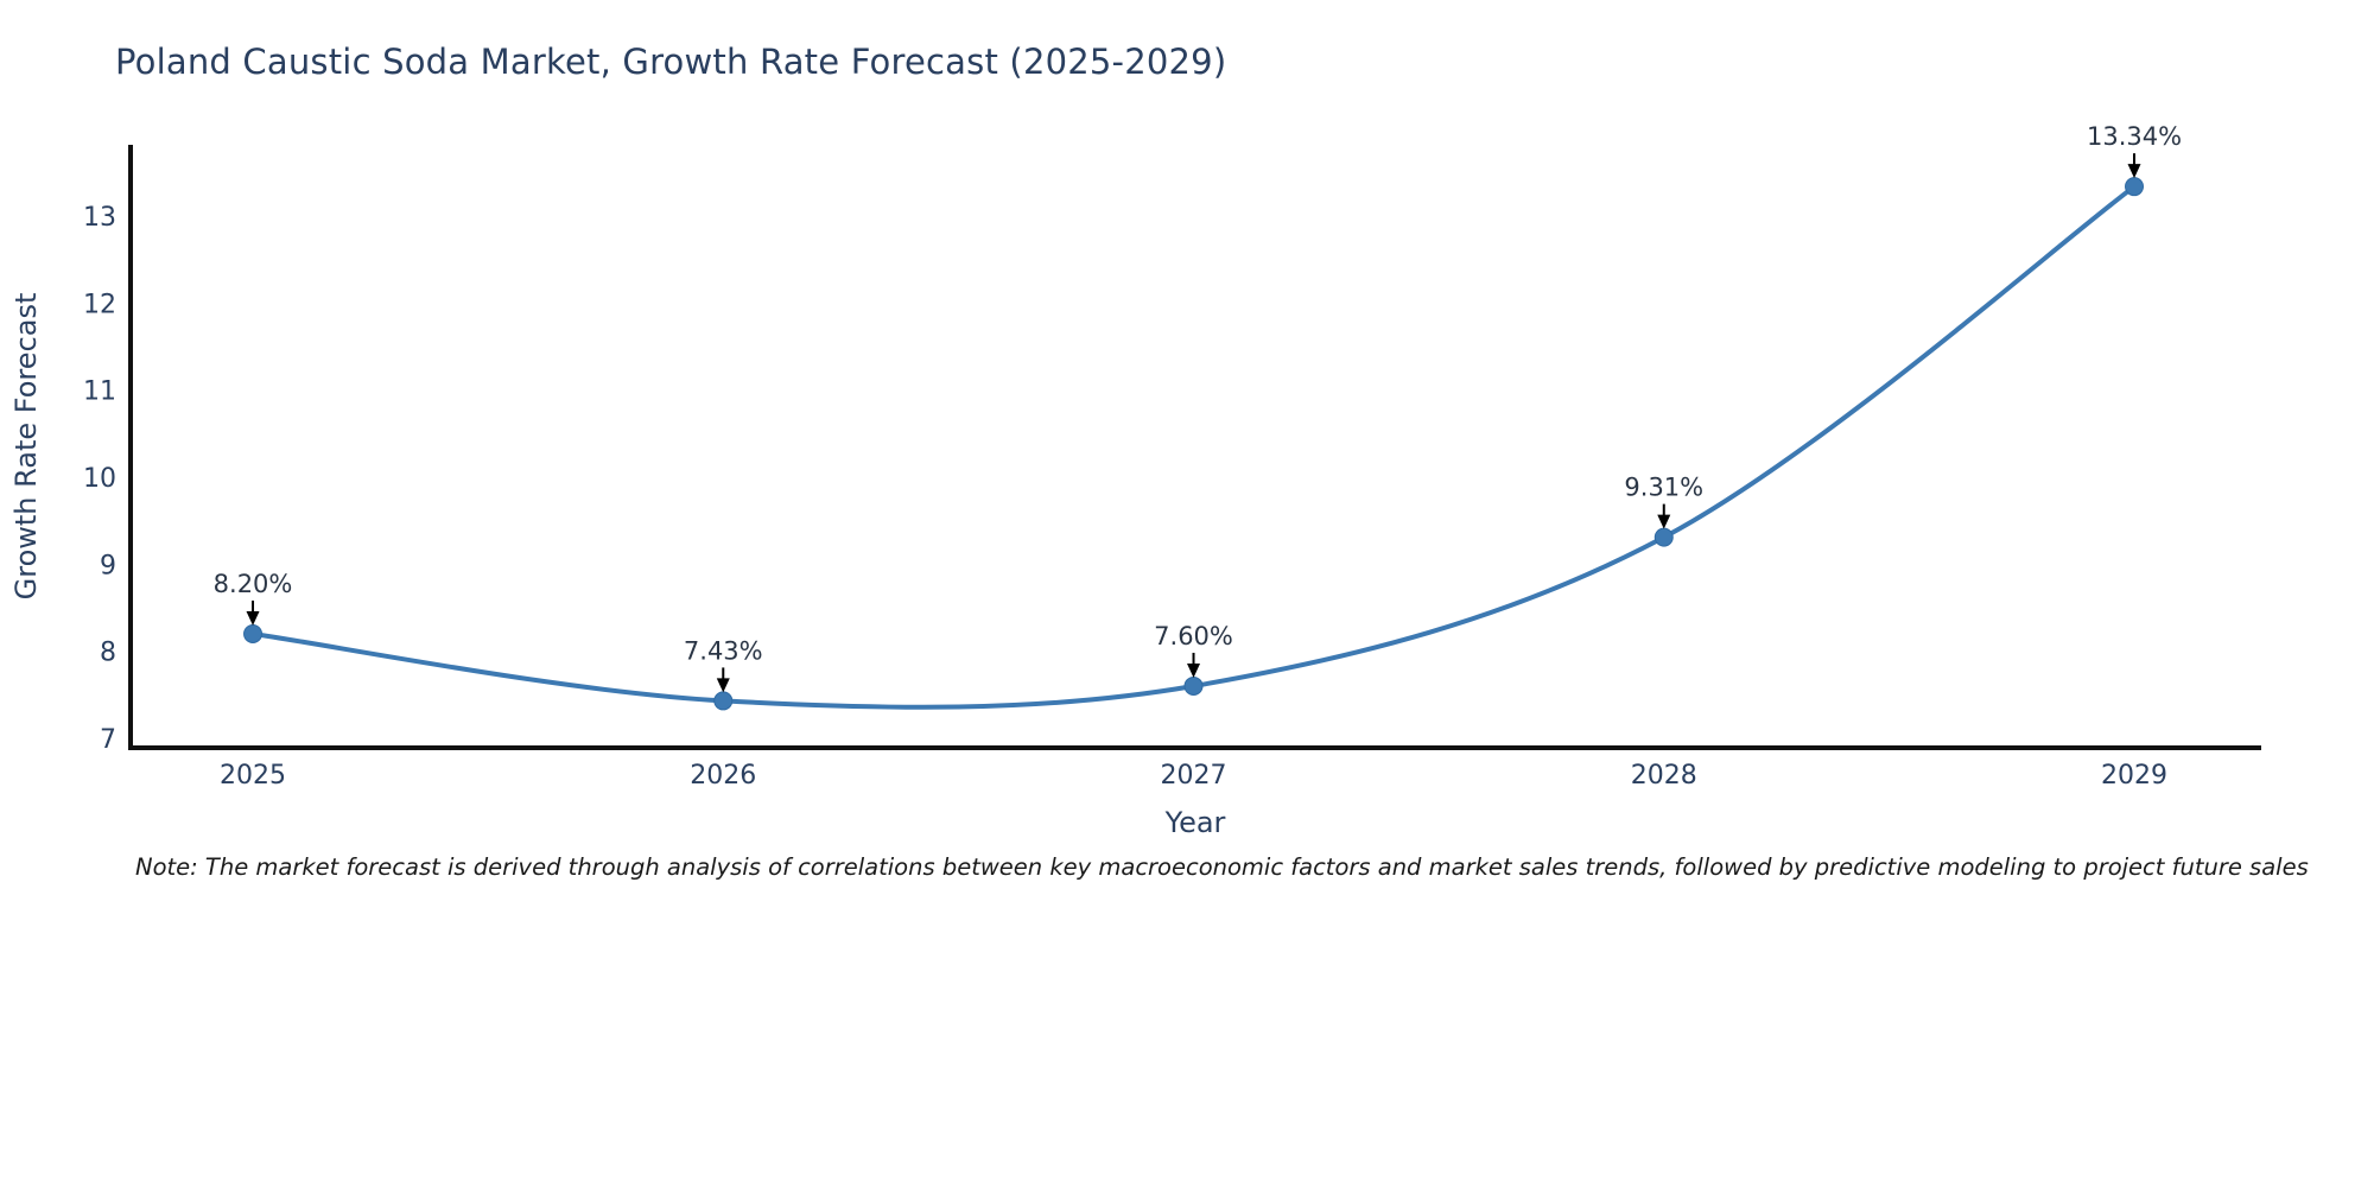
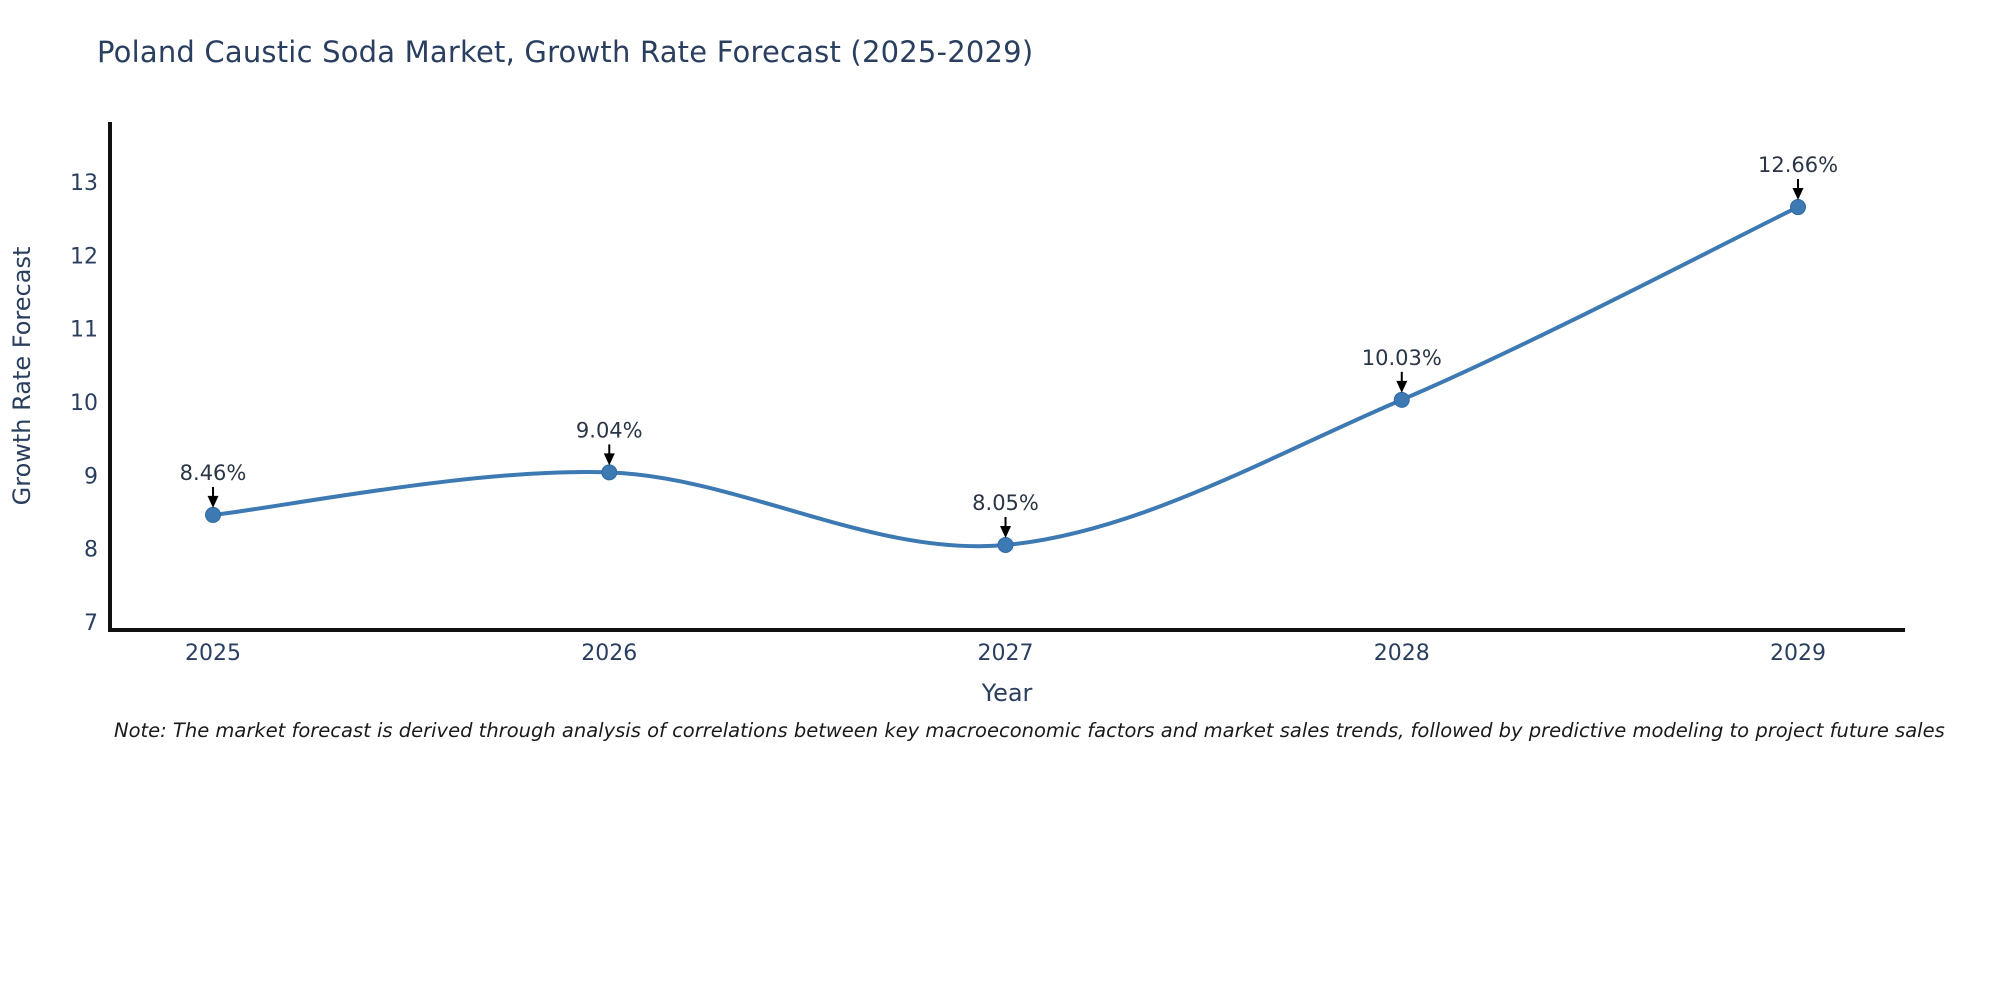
2025: 8.20% -> 8.46%
2026: 7.43% -> 9.04%
2027: 7.60% -> 8.05%
2028: 9.31% -> 10.03%
2029: 13.34% -> 12.66%
